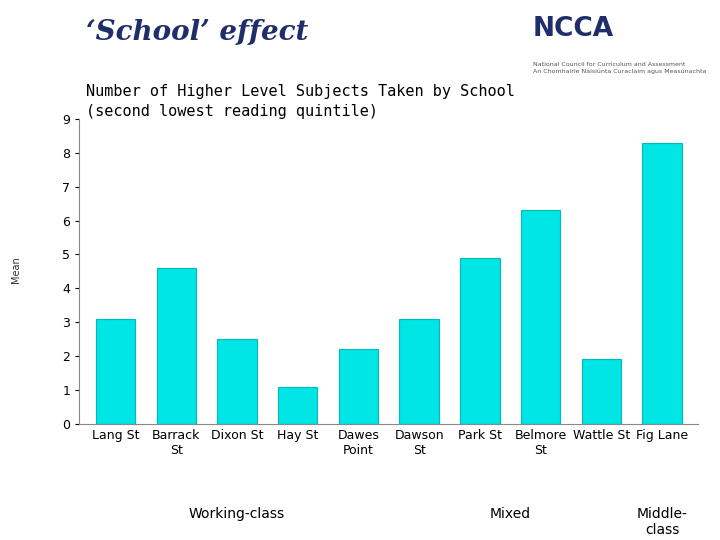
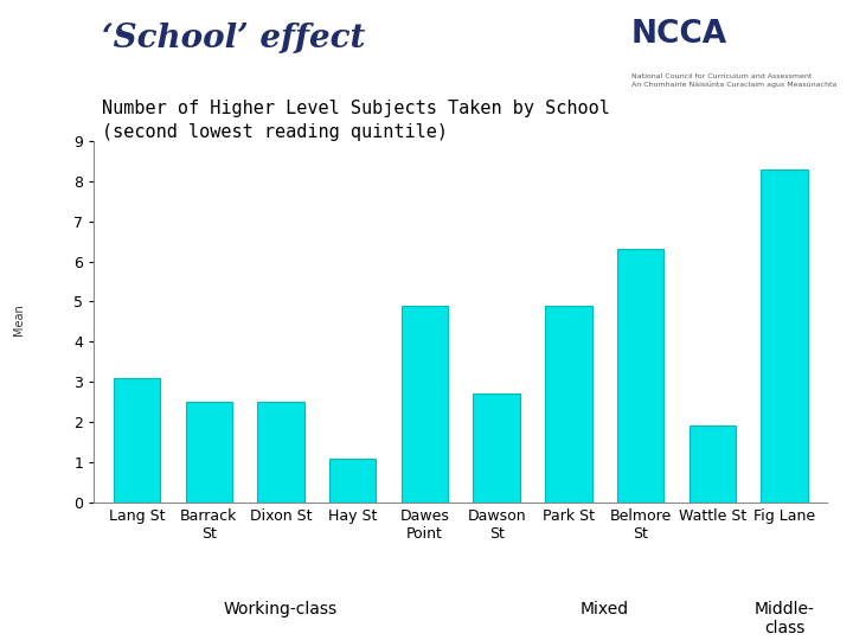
Barrack St: 4.6 -> 2.5
Dawes Point: 2.2 -> 4.9
Dawson St: 3.1 -> 2.7
